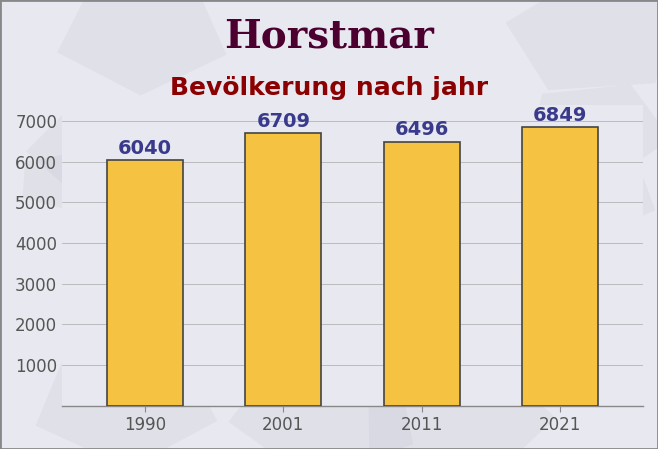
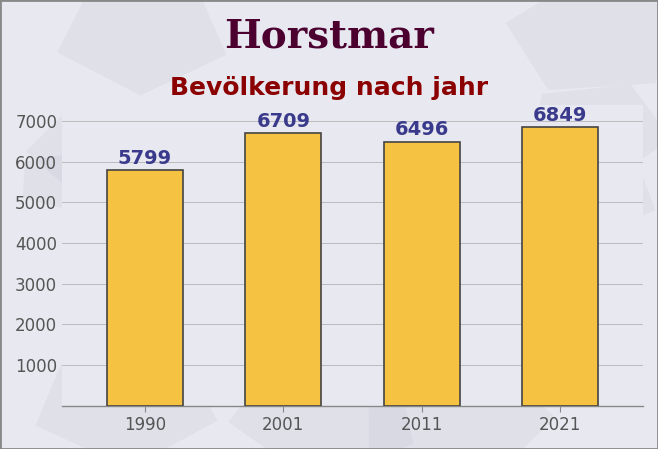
1990: 6040 -> 5799
